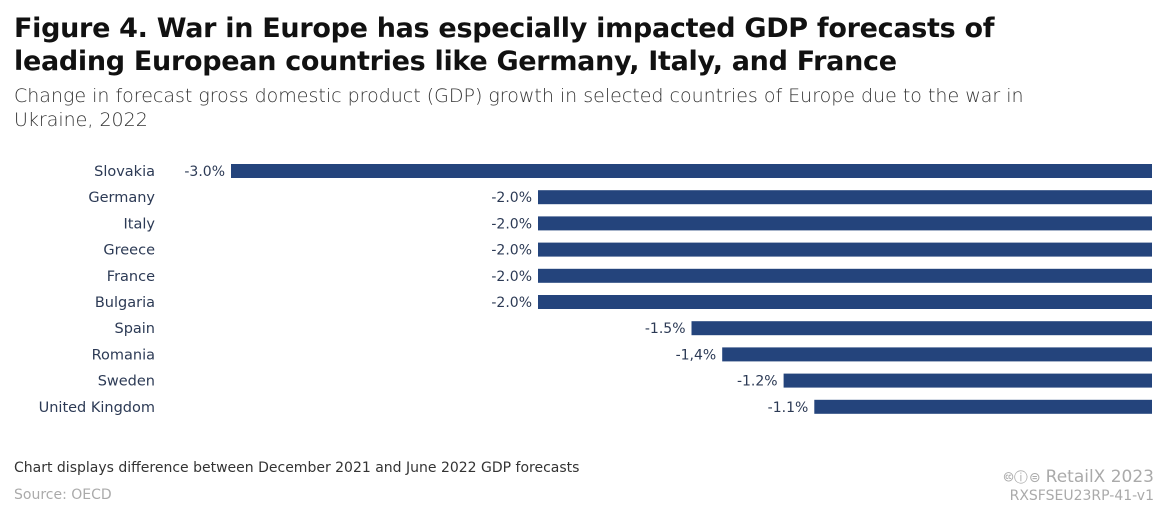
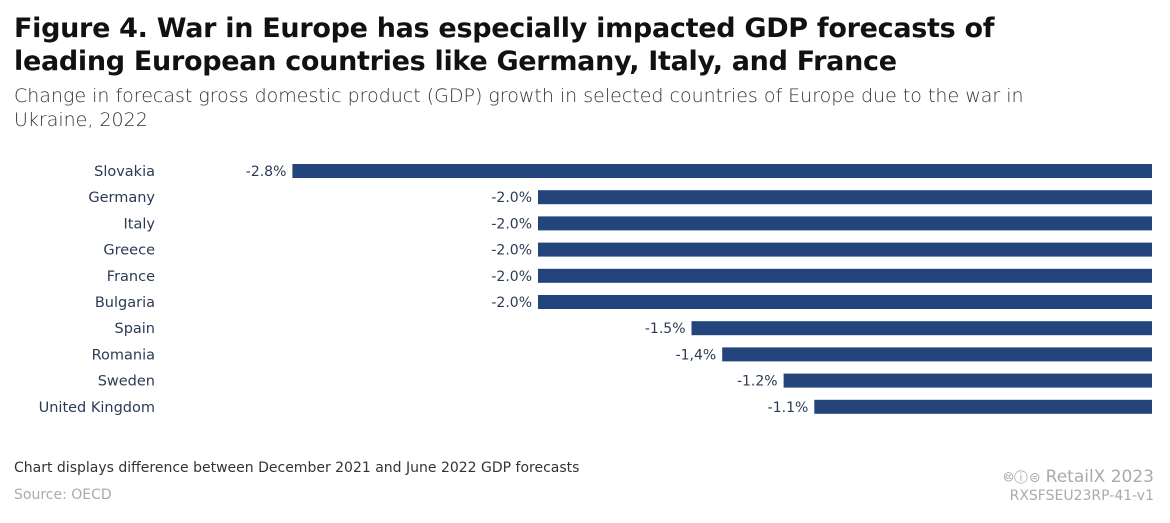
Slovakia: -3.0% -> -2.8%
